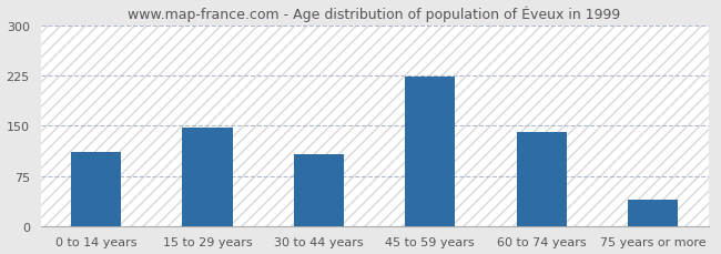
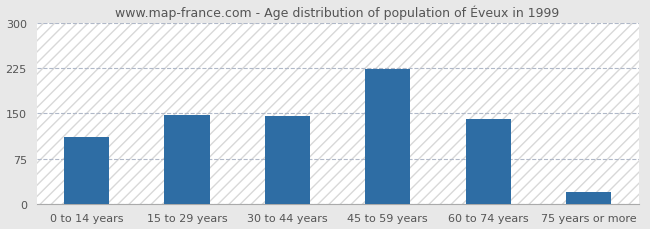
30 to 44 years: 108 -> 146
75 years or more: 40 -> 20
